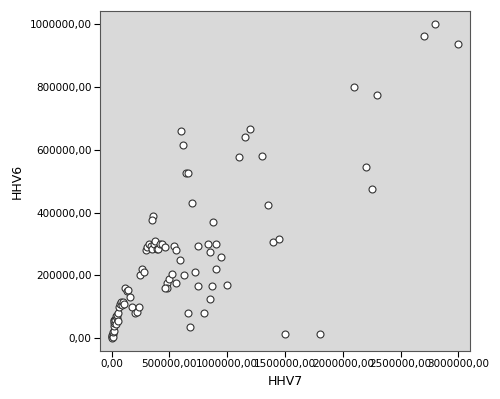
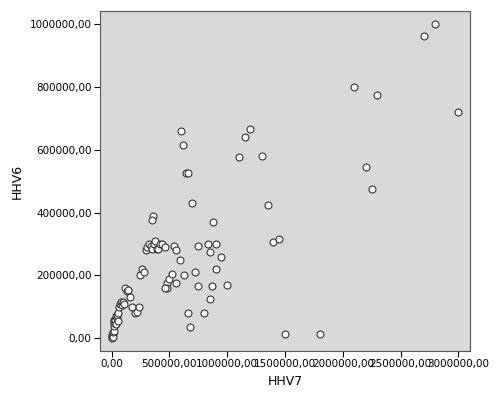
3000000,00: 935000 -> 720000
